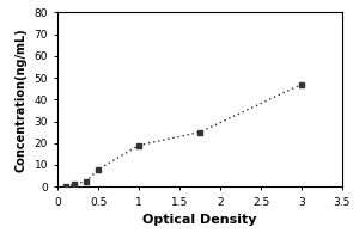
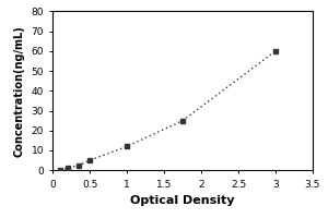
0.5: 8 -> 5
1: 19 -> 12
3: 47 -> 60
